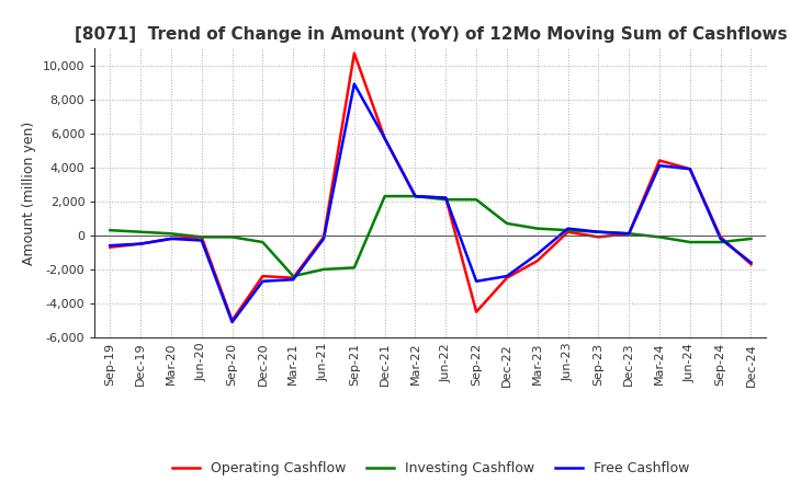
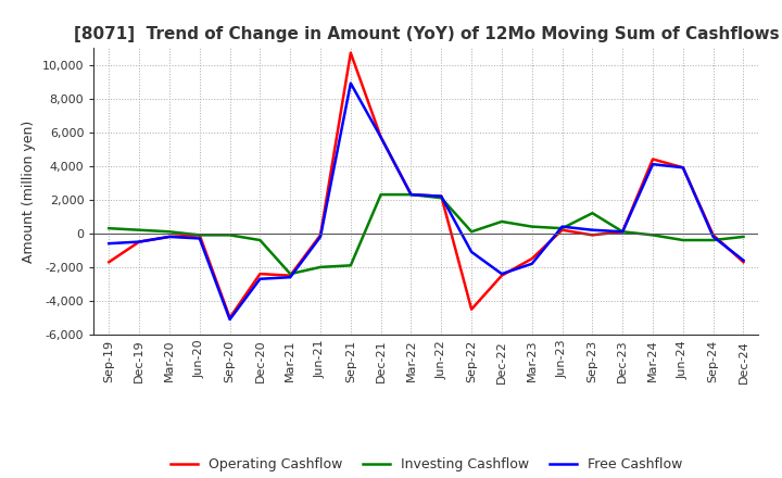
Operating Cashflow/Sep-19: -700 -> -1,700
Investing Cashflow/Sep-22: 2,100 -> 100
Free Cashflow/Sep-22: -2,700 -> -1,100
Free Cashflow/Mar-23: -1,100 -> -1,800
Investing Cashflow/Sep-23: 200 -> 1,200
